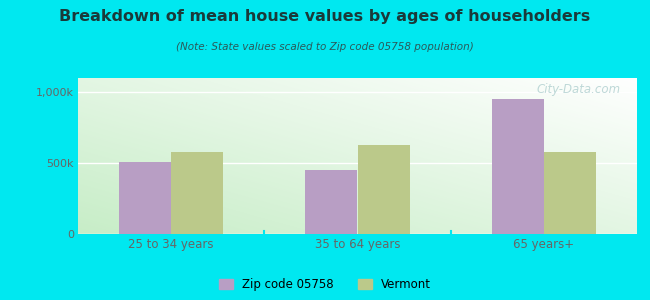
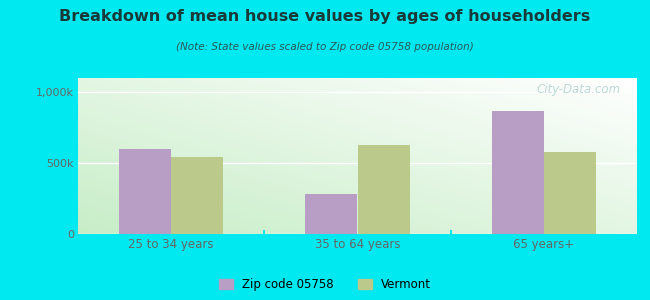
Zip code 05758/25 to 34 years: 510k -> 600k
Vermont/25 to 34 years: 580k -> 540k
Zip code 05758/35 to 64 years: 450k -> 280k
Zip code 05758/65 years+: 950k -> 870k
